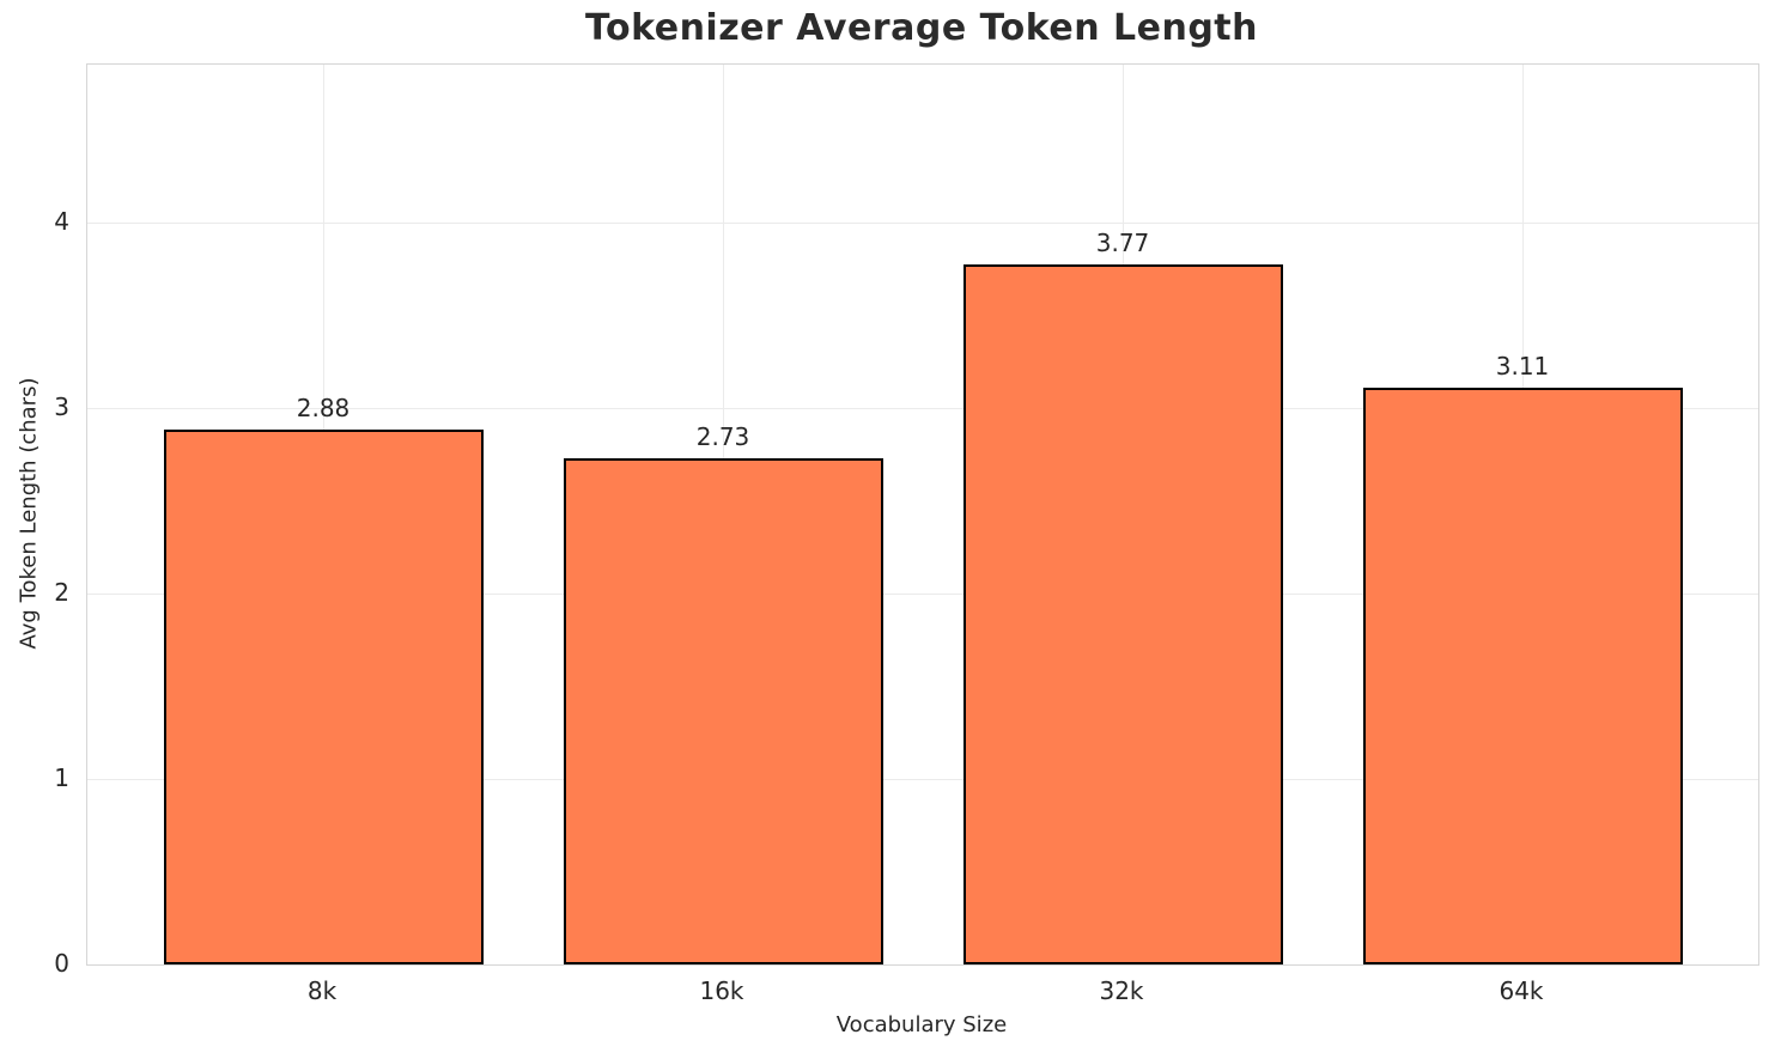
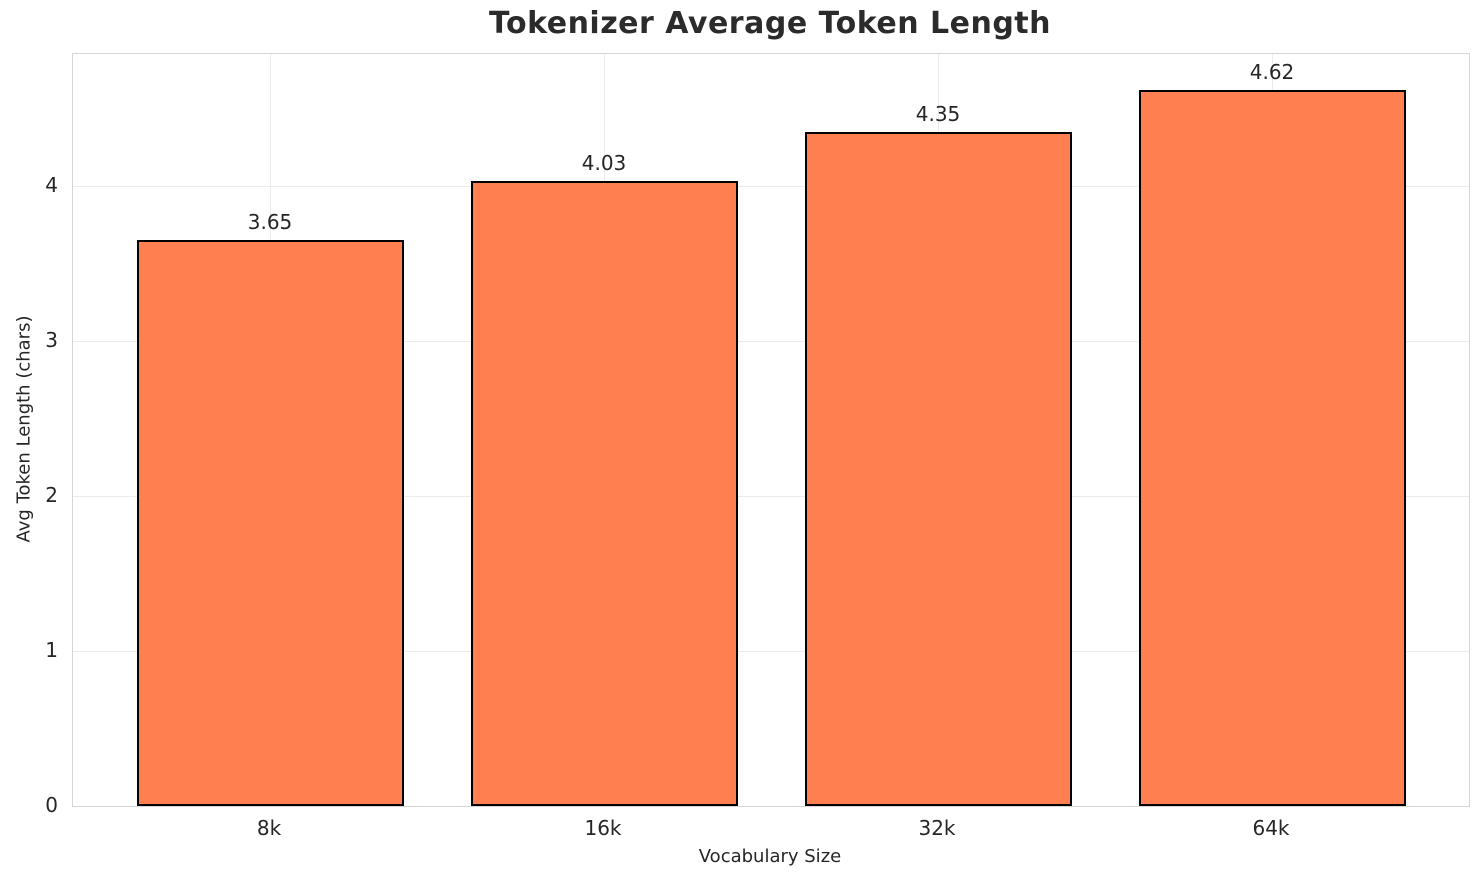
8k: 2.88 -> 3.65
16k: 2.73 -> 4.03
32k: 3.77 -> 4.35
64k: 3.11 -> 4.62
